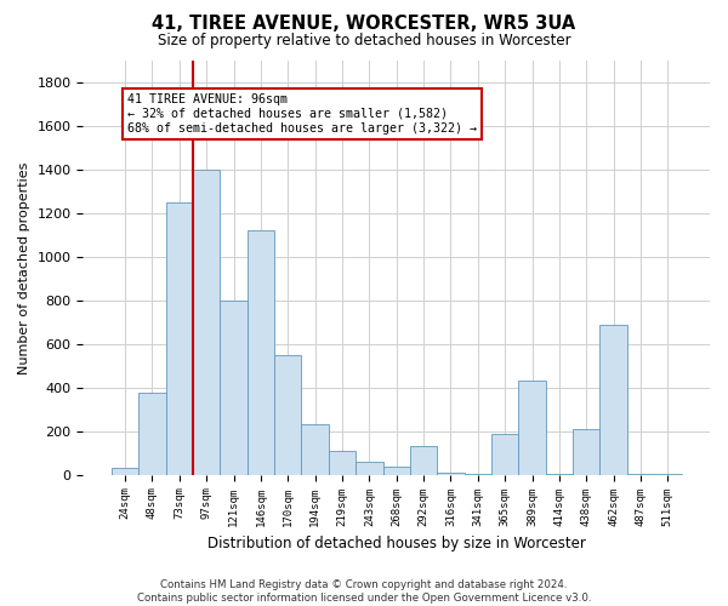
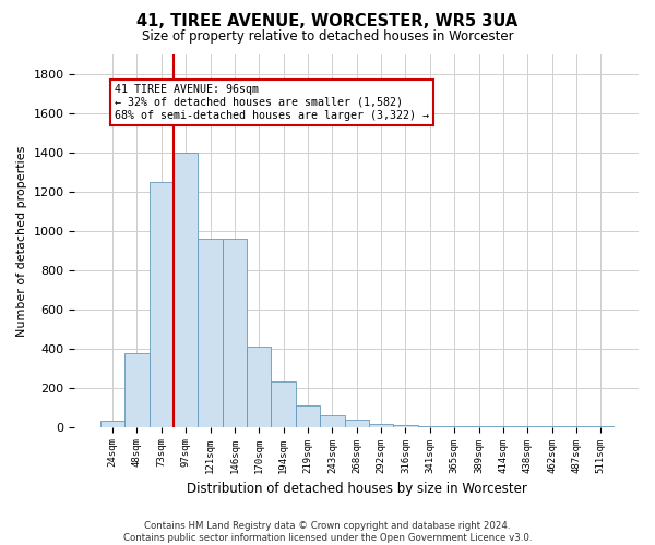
121sqm: 800 -> 960
146sqm: 1120 -> 960
170sqm: 550 -> 410
292sqm: 130 -> 20
365sqm: 190 -> 0
389sqm: 430 -> 0
438sqm: 210 -> 0
462sqm: 690 -> 0
